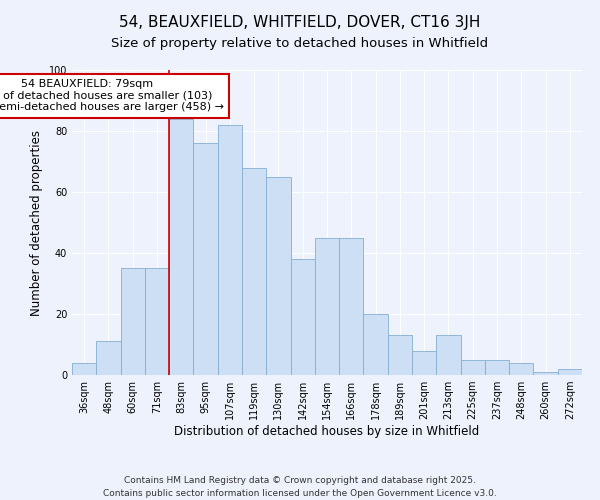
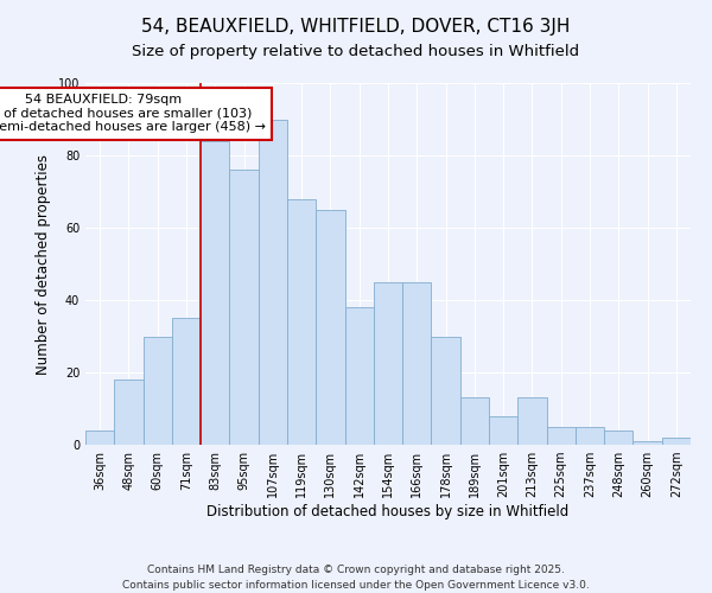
48sqm: 11 -> 18
60sqm: 35 -> 30
107sqm: 82 -> 90
178sqm: 20 -> 30
